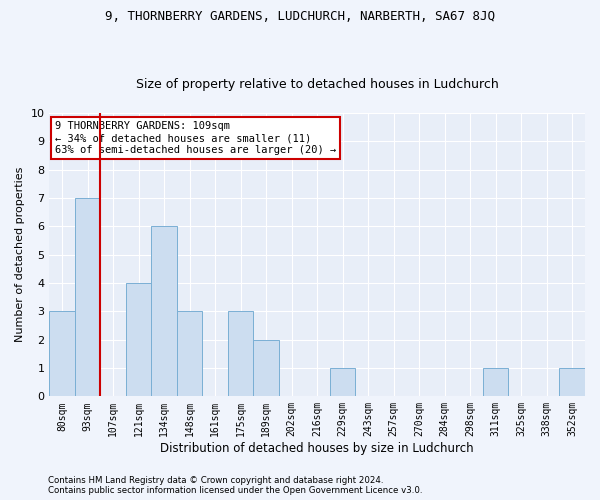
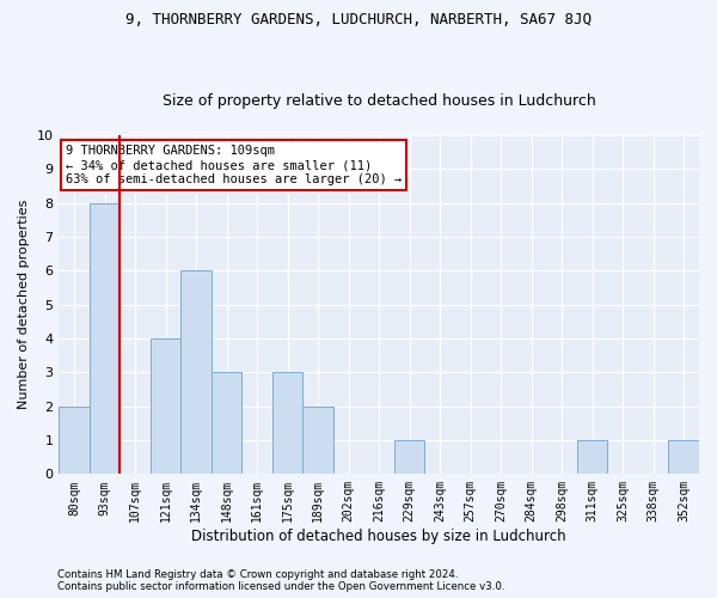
80sqm: 3 -> 2
93sqm: 7 -> 8
